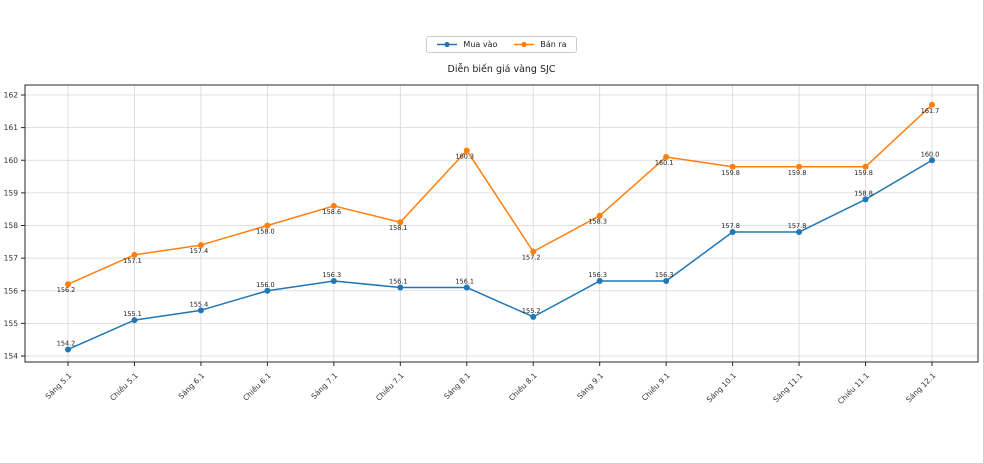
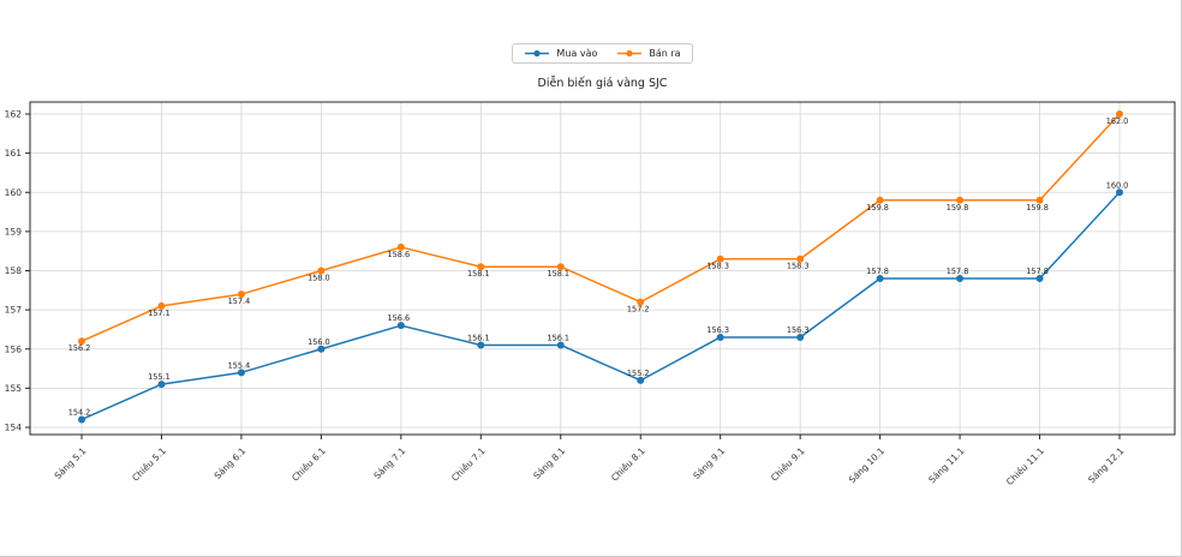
Mua vào/Sáng 7.1: 156.3 -> 156.6
Bán ra/Sáng 8.1: 160.3 -> 158.1
Bán ra/Chiều 9.1: 160.1 -> 158.3
Mua vào/Chiều 11.1: 158.8 -> 157.8
Bán ra/Sáng 12.1: 161.7 -> 162.0
